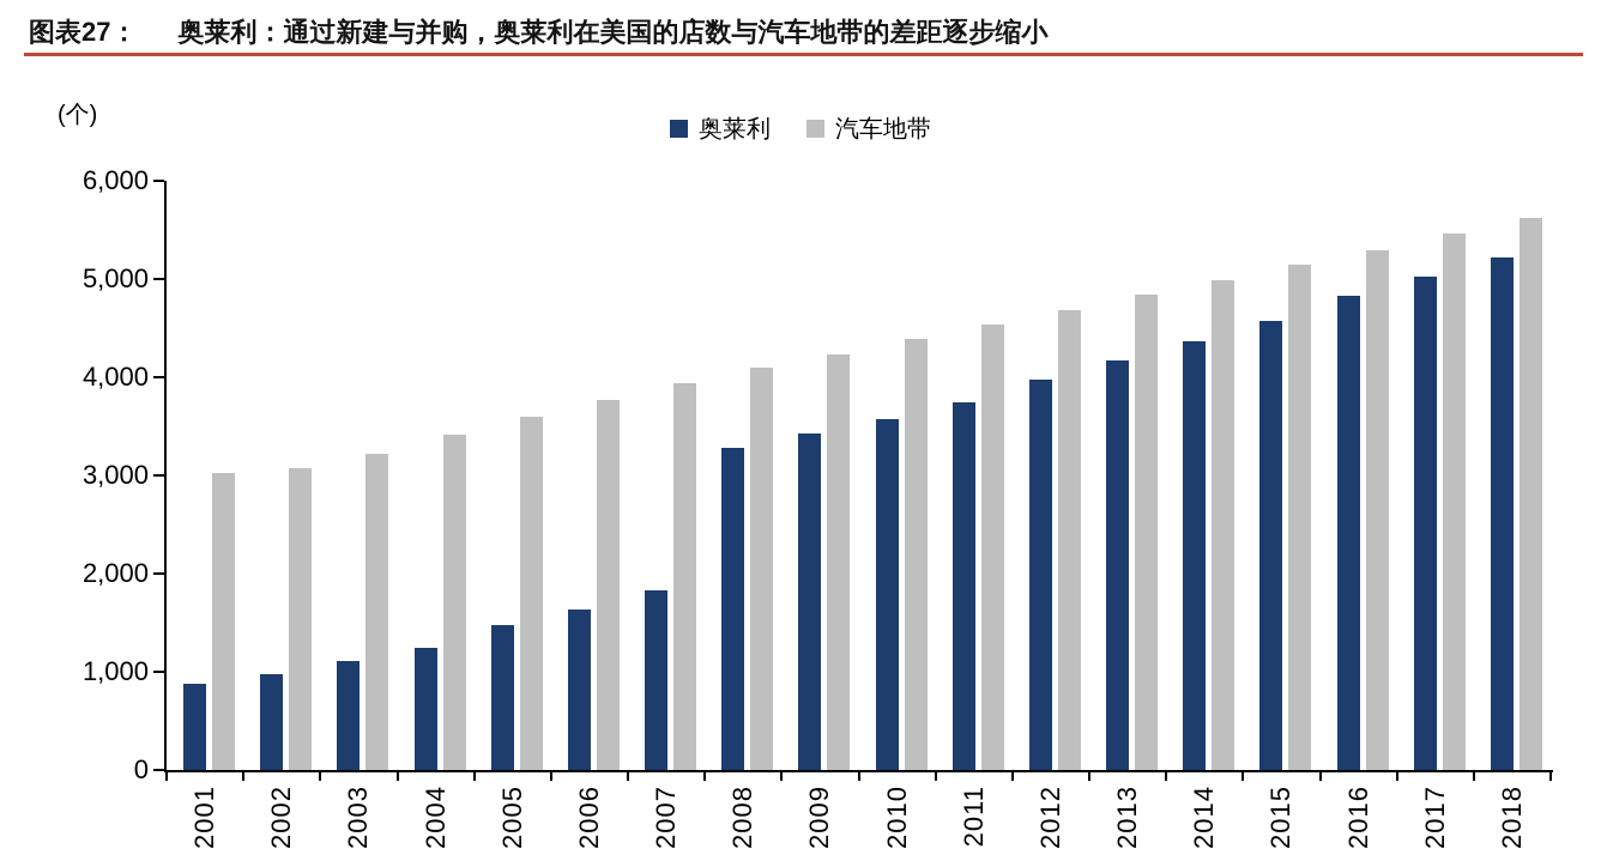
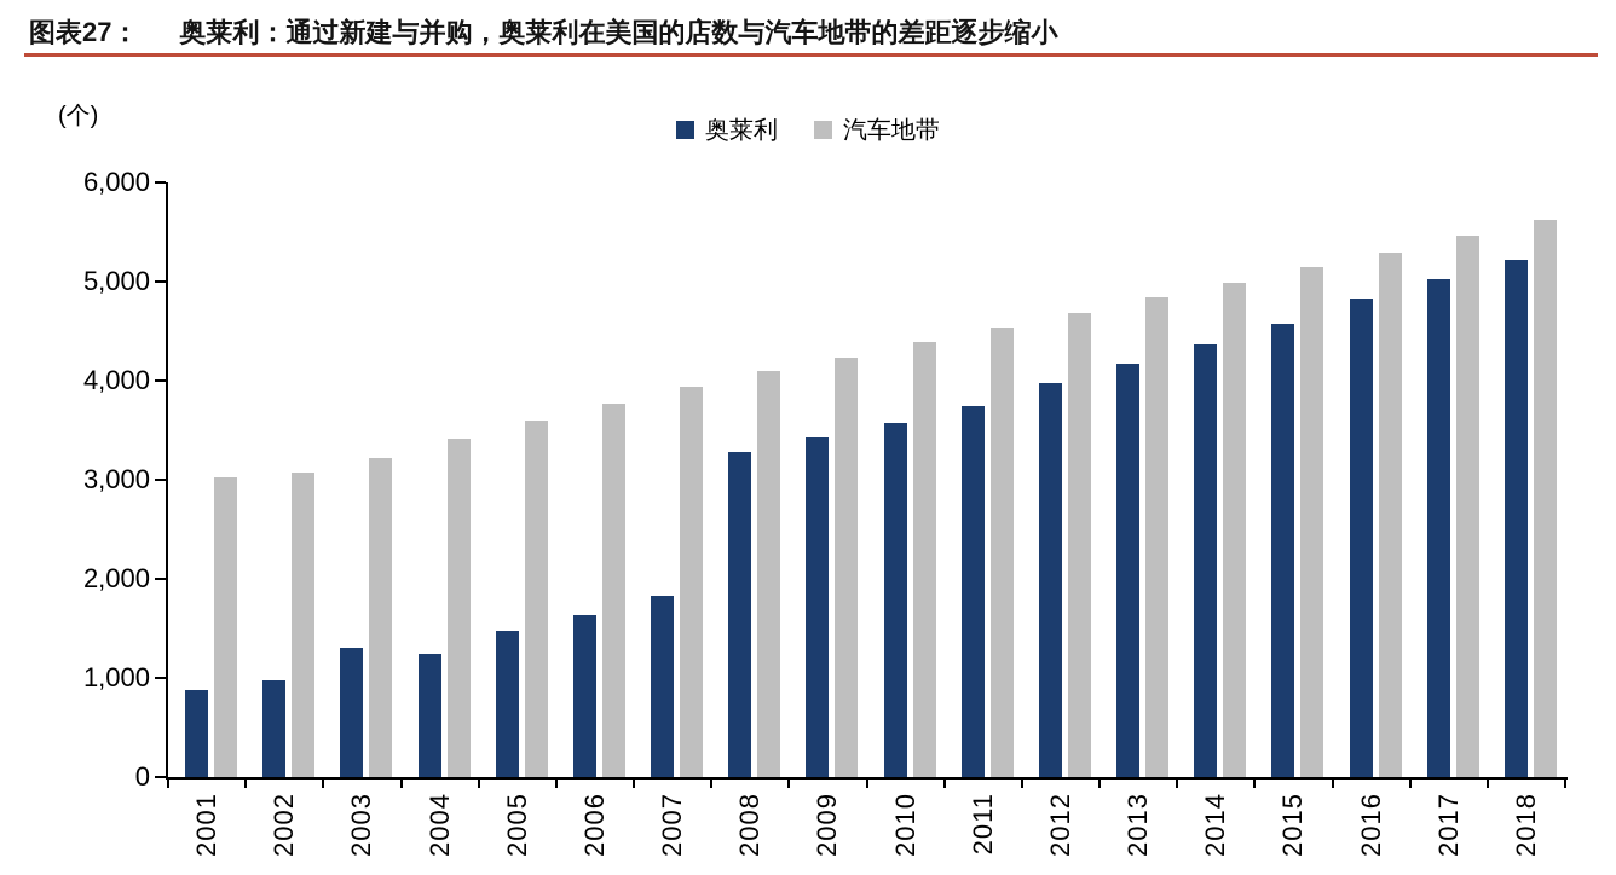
奥莱利/2003: 1100 -> 1300
